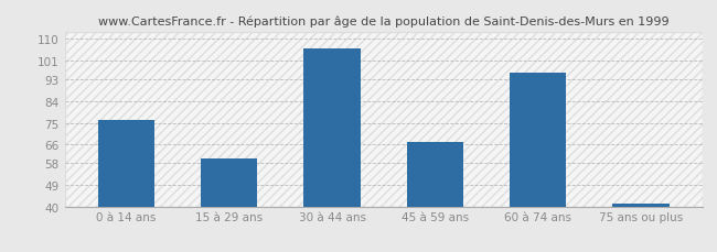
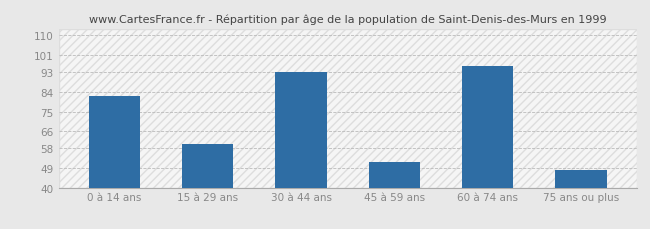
0 à 14 ans: 76 -> 82
30 à 44 ans: 106 -> 93
45 à 59 ans: 67 -> 52
75 ans ou plus: 41 -> 48
